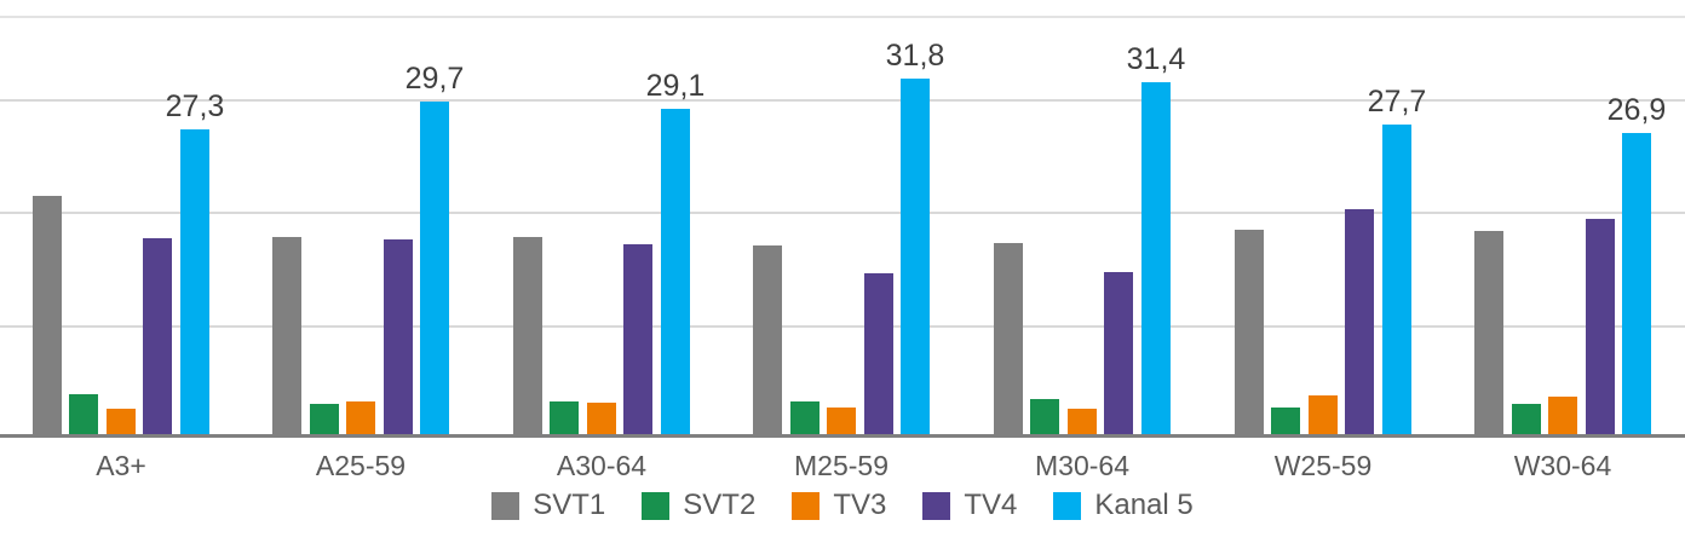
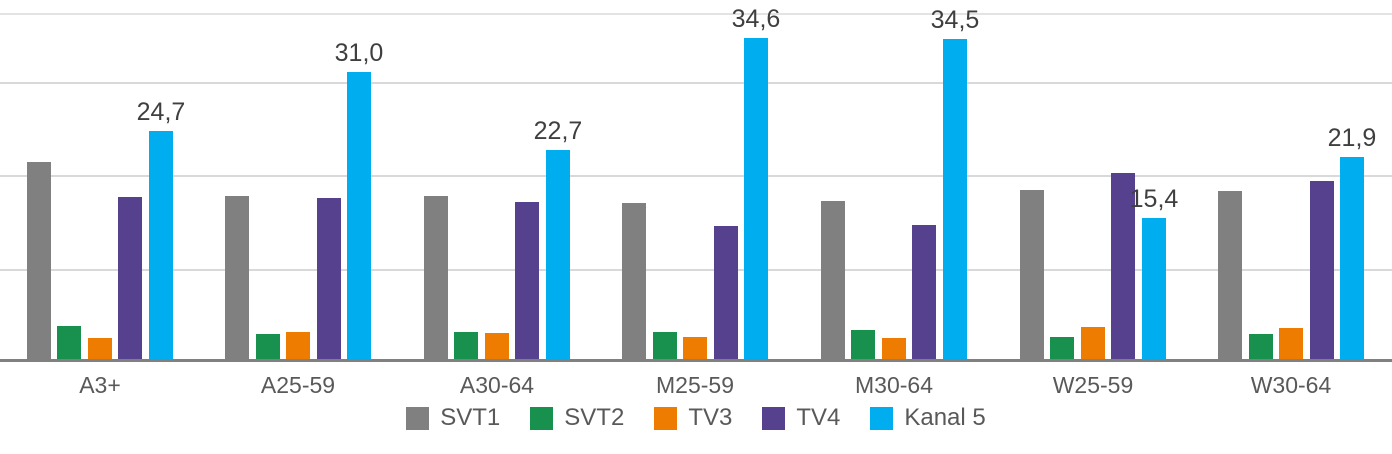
Kanal 5/A3+: 27,3 -> 24,7
Kanal 5/A25-59: 29,7 -> 31,0
Kanal 5/A30-64: 29,1 -> 22,7
Kanal 5/M25-59: 31,8 -> 34,6
Kanal 5/M30-64: 31,4 -> 34,5
Kanal 5/W25-59: 27,7 -> 15,4
Kanal 5/W30-64: 26,9 -> 21,9
